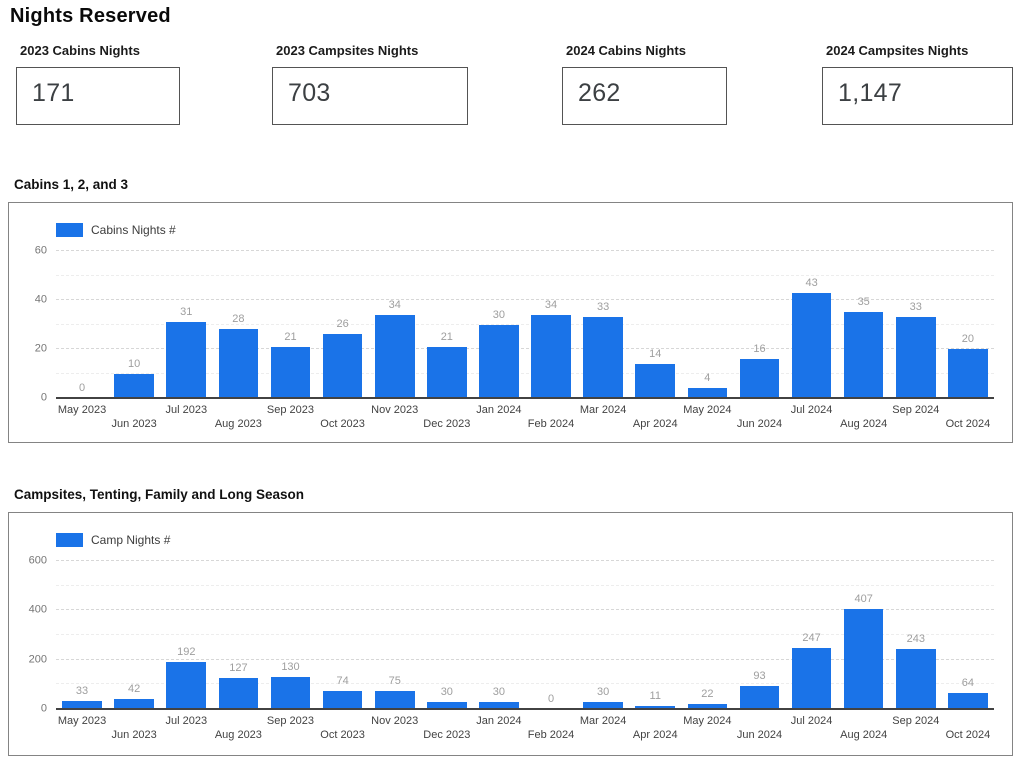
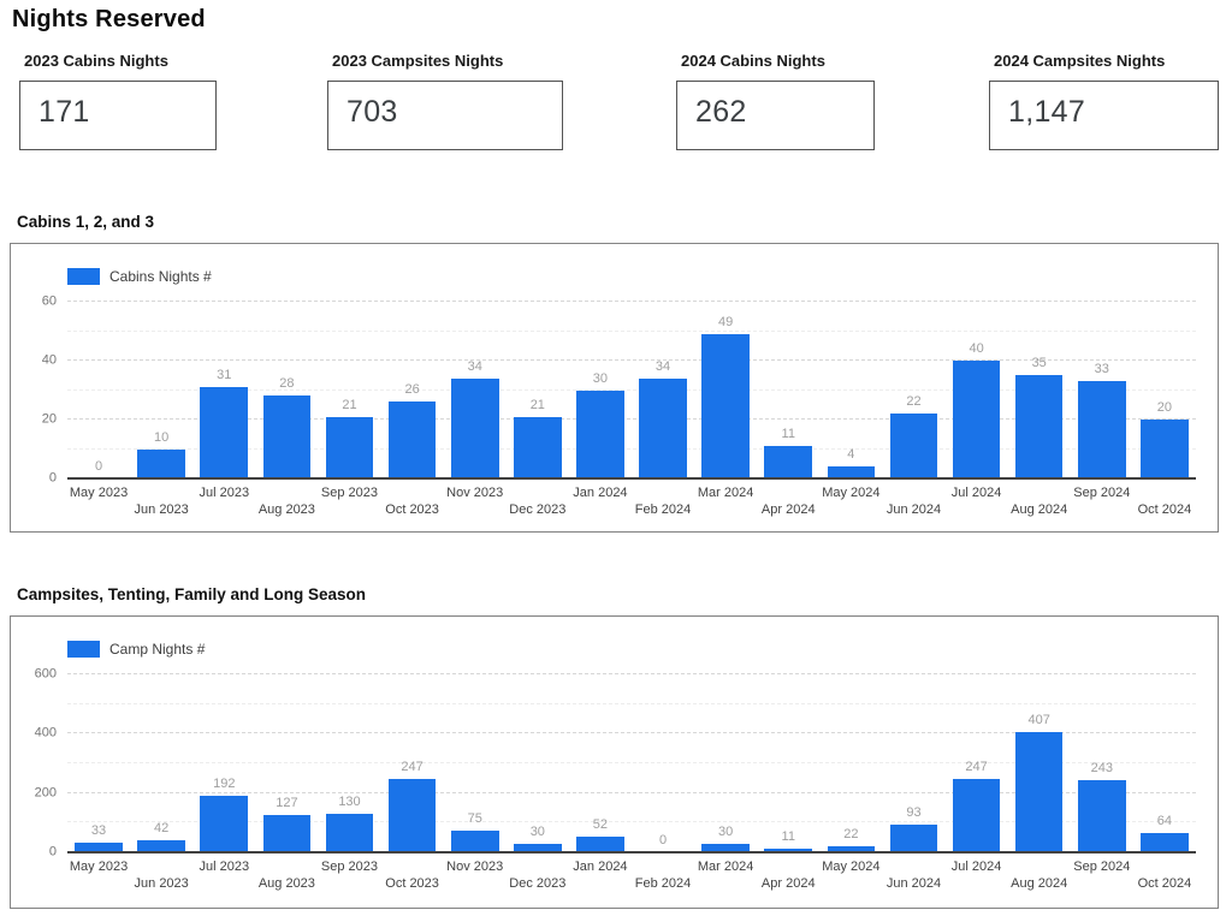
Cabins 1, 2, and 3/Mar 2024: 33 -> 49
Cabins 1, 2, and 3/Apr 2024: 14 -> 11
Cabins 1, 2, and 3/Jun 2024: 16 -> 22
Cabins 1, 2, and 3/Jul 2024: 43 -> 40
Campsites, Tenting, Family and Long Season/Oct 2023: 74 -> 247
Campsites, Tenting, Family and Long Season/Jan 2024: 30 -> 52
